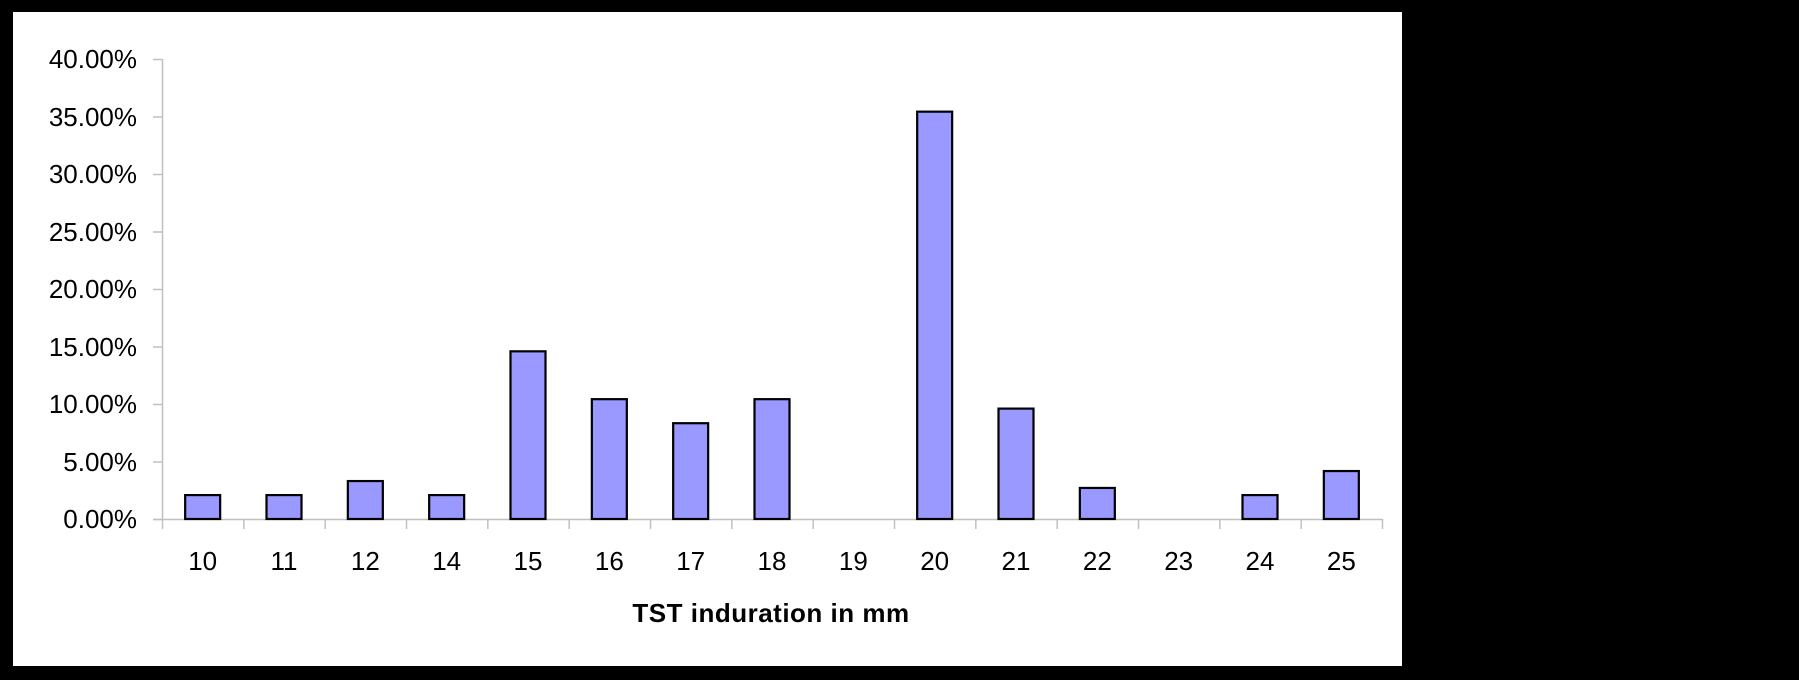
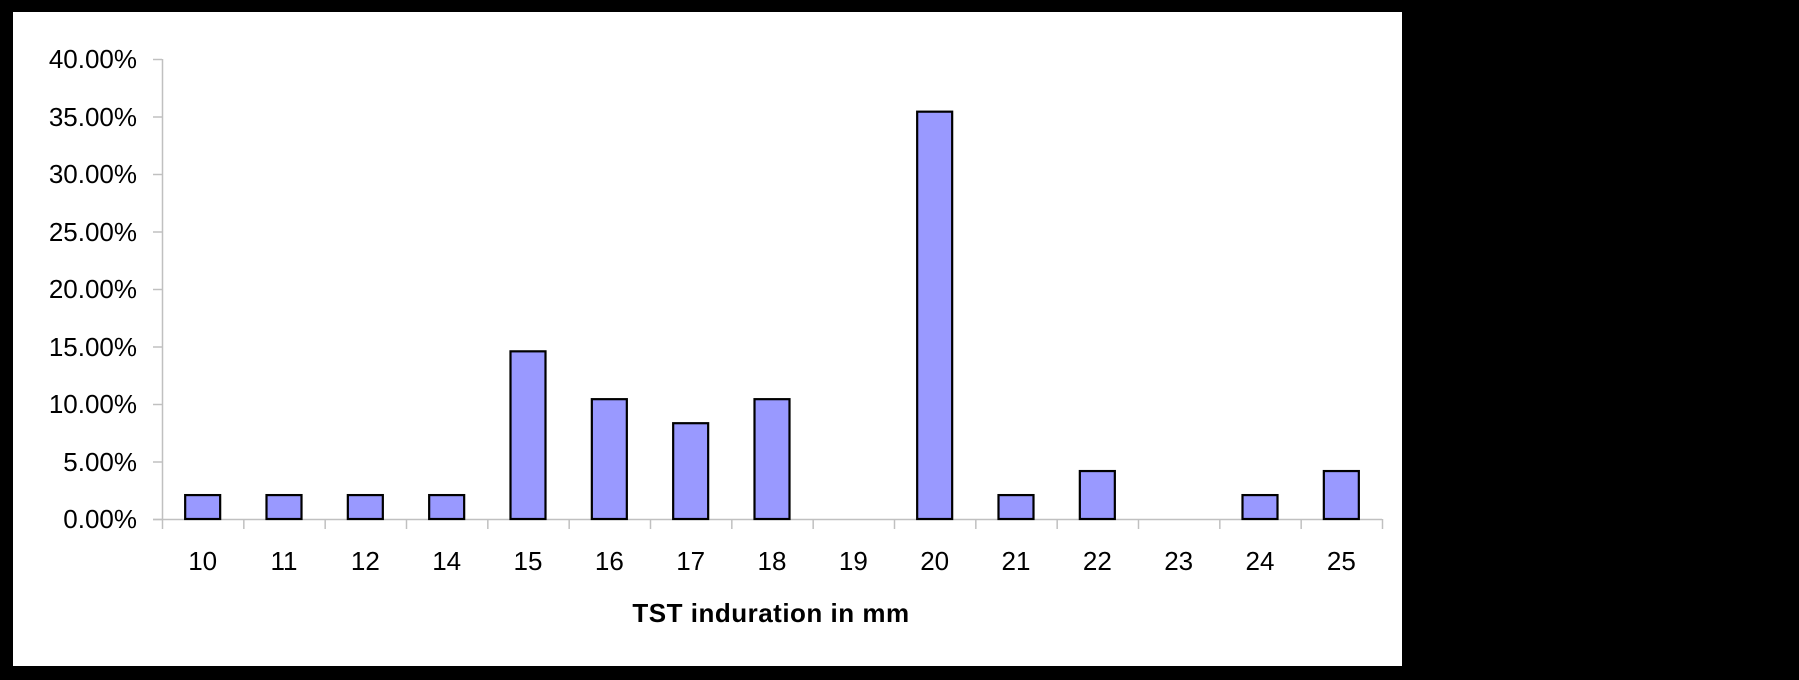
12: 3.3% -> 2.1%
21: 9.6% -> 2.1%
22: 2.7% -> 4.2%
